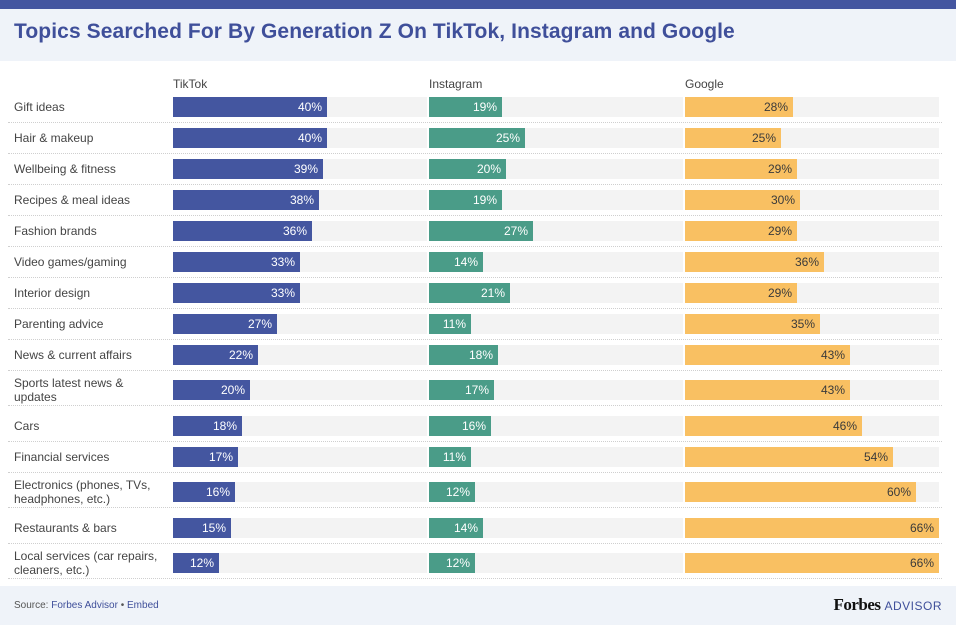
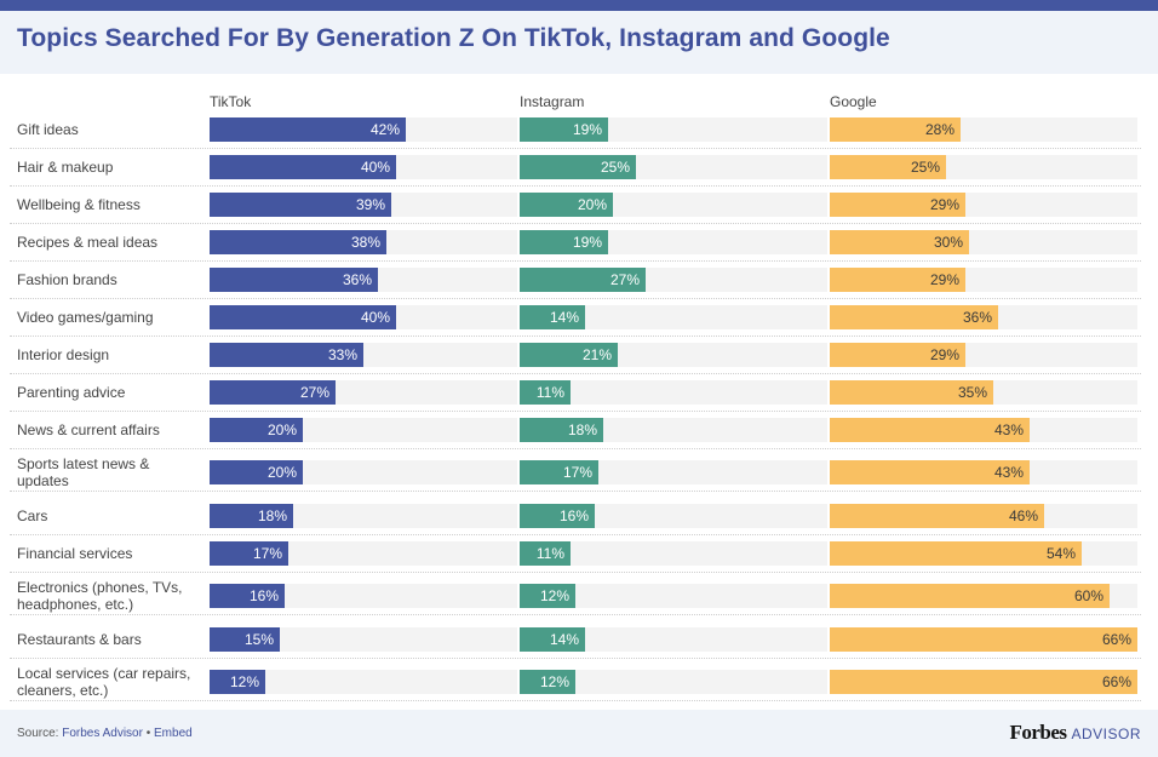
TikTok/Gift ideas: 40% -> 42%
TikTok/Video games/gaming: 33% -> 40%
TikTok/News & current affairs: 22% -> 20%
